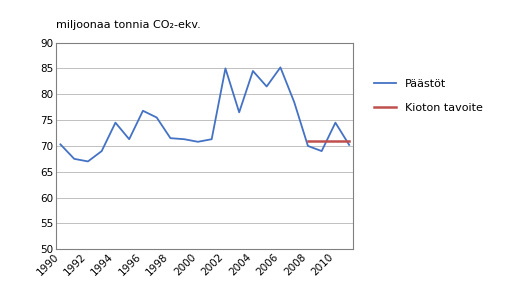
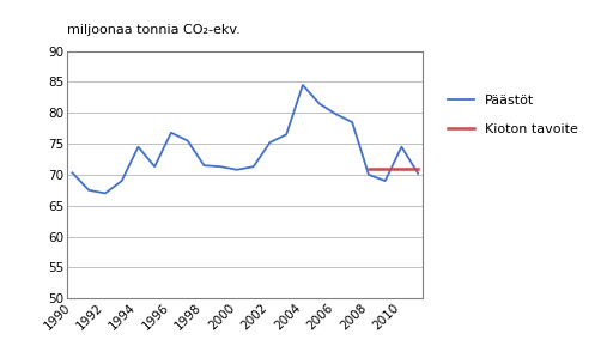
2002: 85.0 -> 75.2
2006: 85.2 -> 79.8
